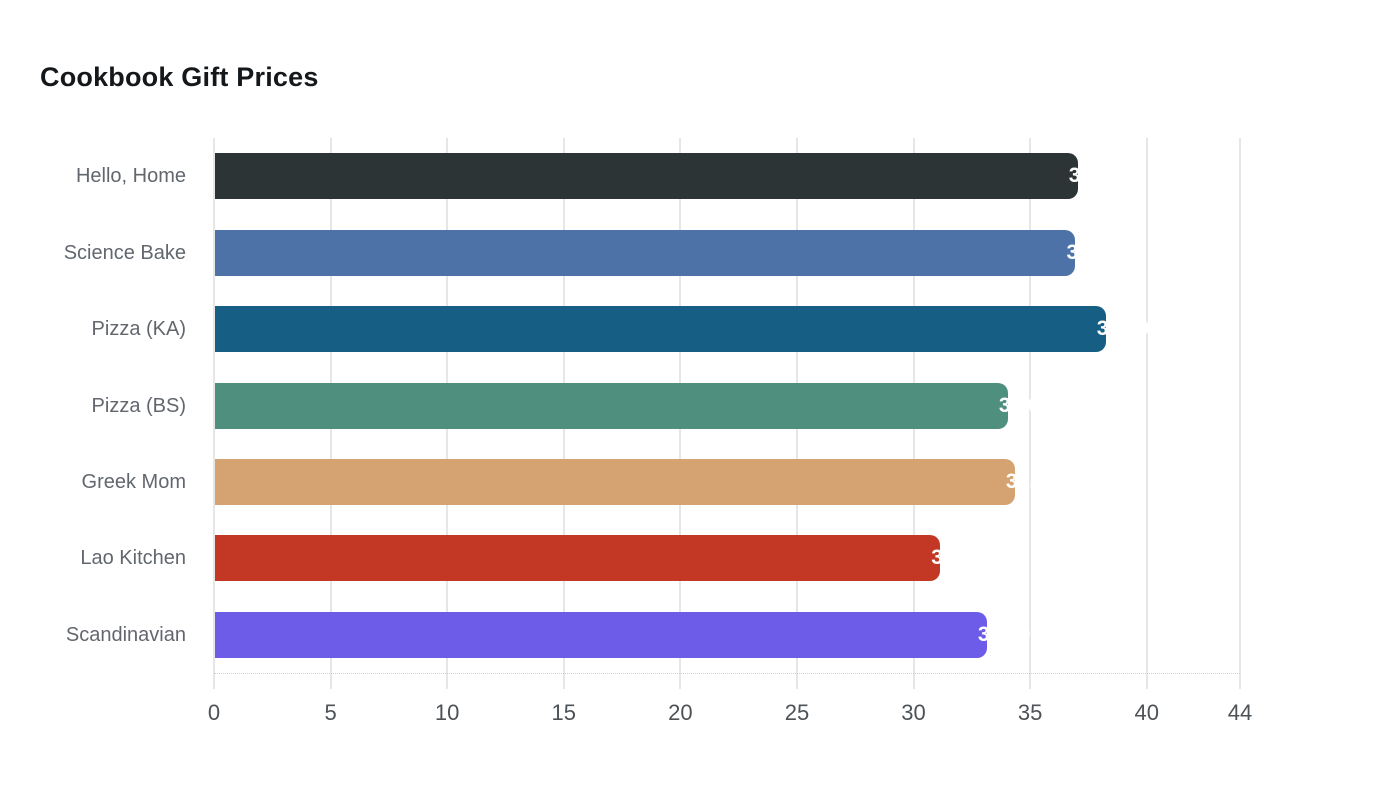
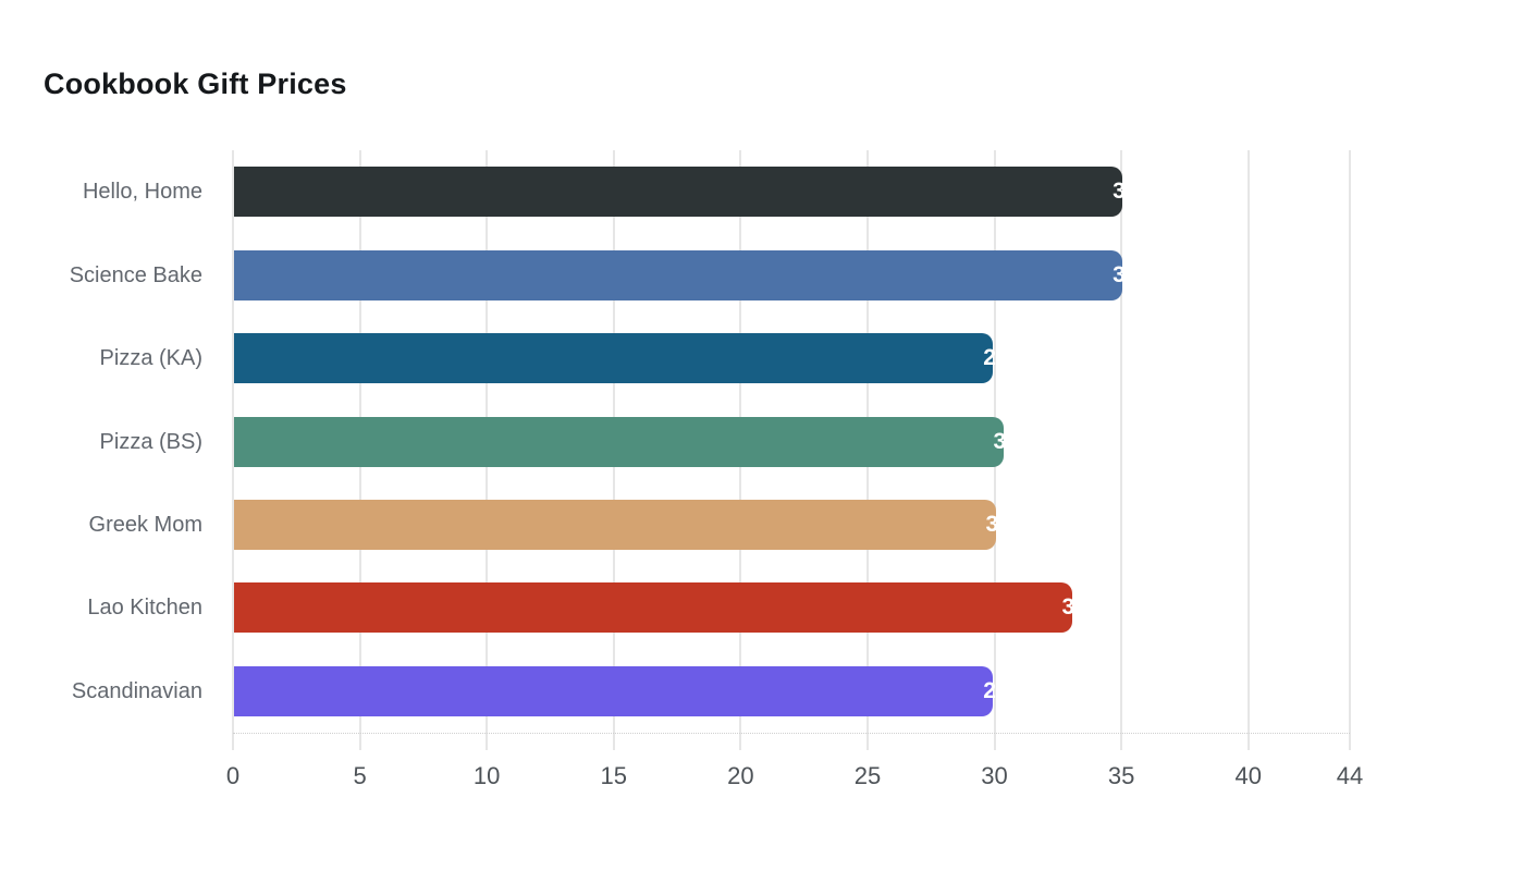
Hello, Home: 37.00 -> 35.00
Science Bake: 36.90 -> 35.00
Pizza (KA): 38.20 -> 29.90
Pizza (BS): 34.00 -> 30.30
Greek Mom: 34.30 -> 30.00
Lao Kitchen: 31.10 -> 33.00
Scandinavian: 33.10 -> 29.90
